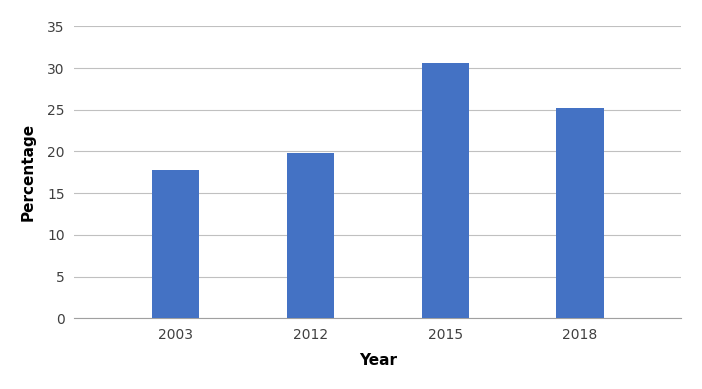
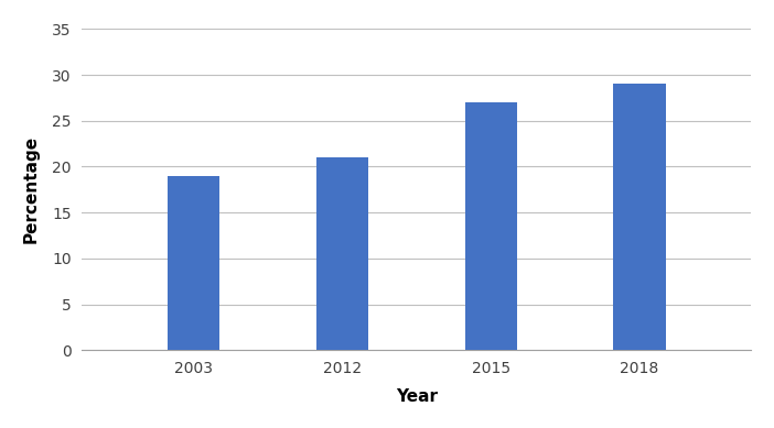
2003: 17.8 -> 19.0
2012: 19.8 -> 21.0
2015: 30.6 -> 27.0
2018: 25.2 -> 29.1
